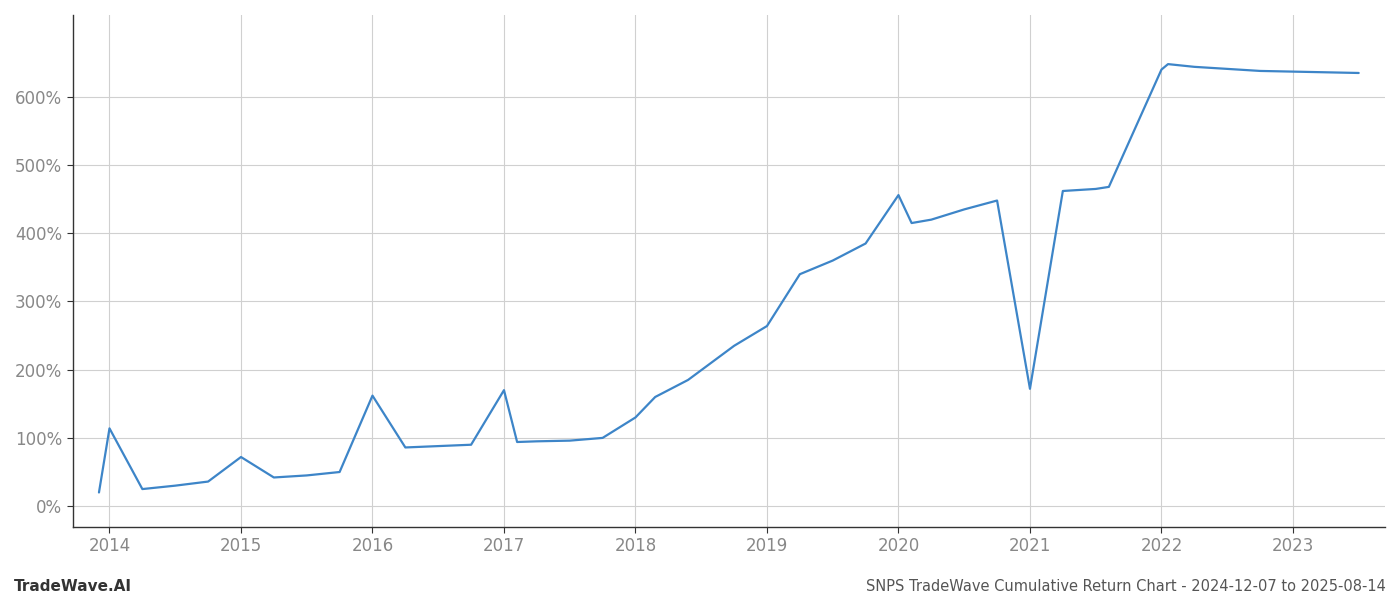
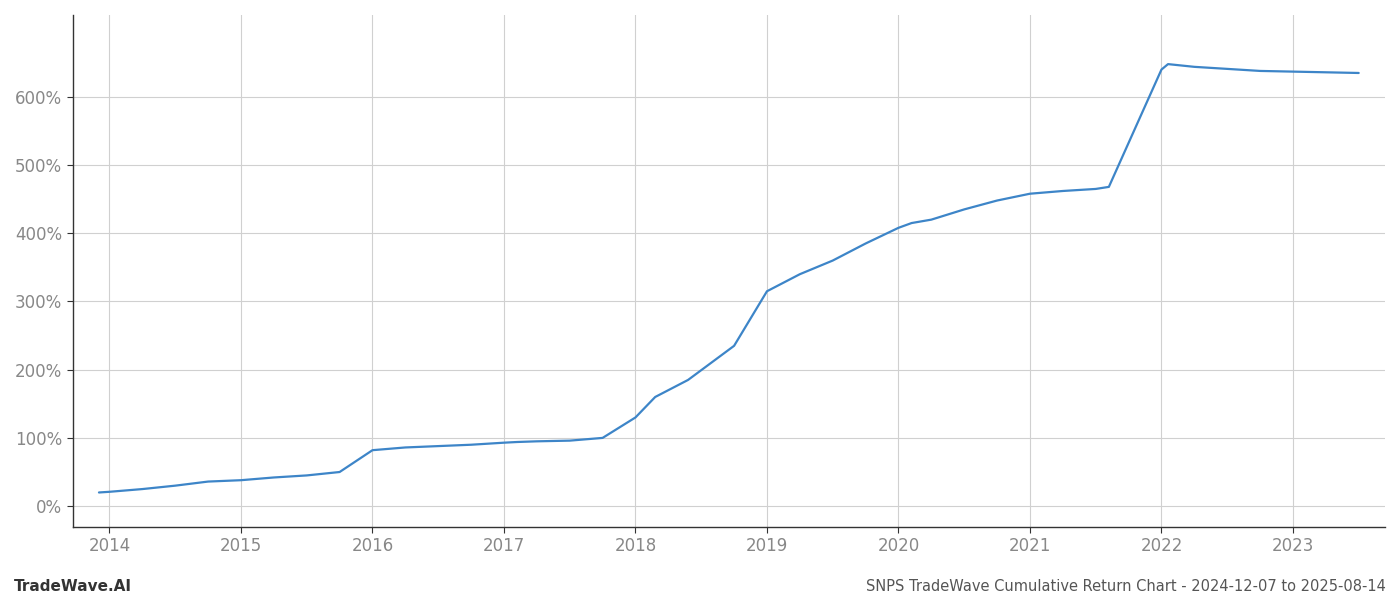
2014: 114% -> 21%
2015: 72% -> 38%
2016: 162% -> 82%
2017: 170% -> 93%
2019: 264% -> 315%
2020: 456% -> 408%
2021: 172% -> 458%
